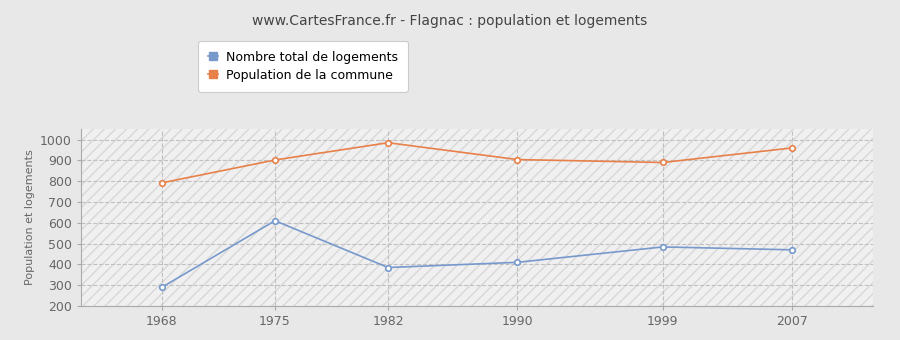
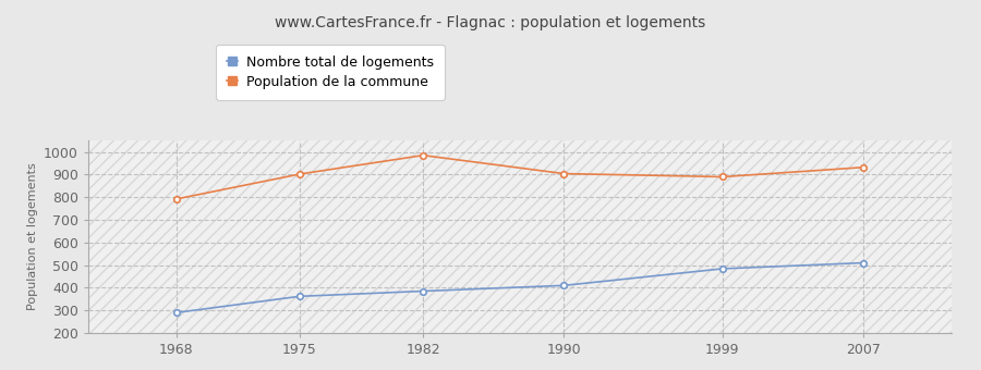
Nombre total de logements/1975: 610 -> 362
Nombre total de logements/2007: 470 -> 510
Population de la commune/2007: 960 -> 932
